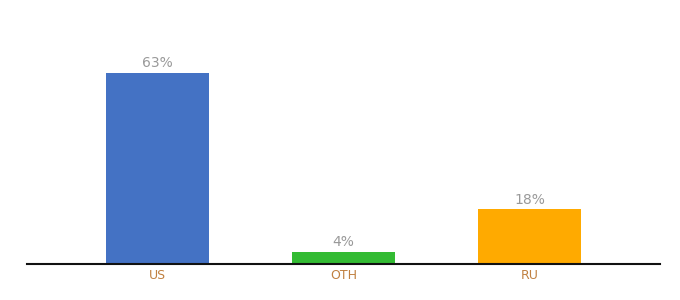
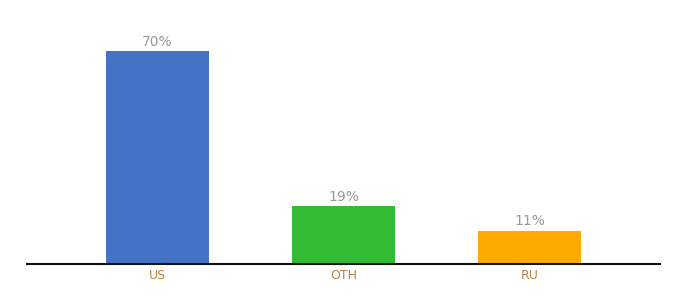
US: 63% -> 70%
OTH: 4% -> 19%
RU: 18% -> 11%
